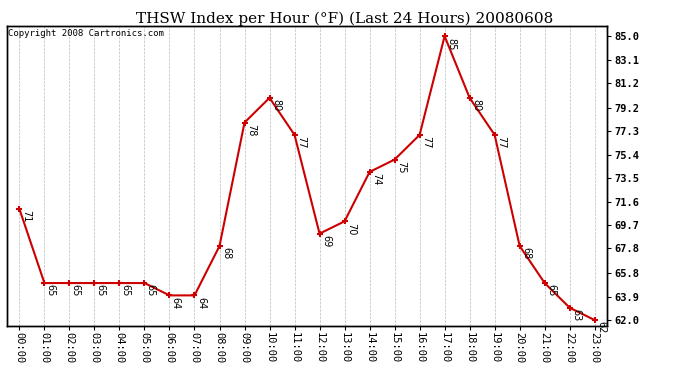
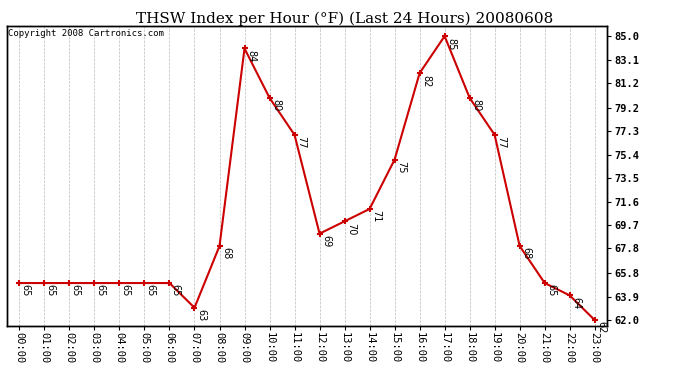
00:00: 71 -> 65
06:00: 64 -> 65
07:00: 64 -> 63
09:00: 78 -> 84
14:00: 74 -> 71
16:00: 77 -> 82
22:00: 63 -> 64
